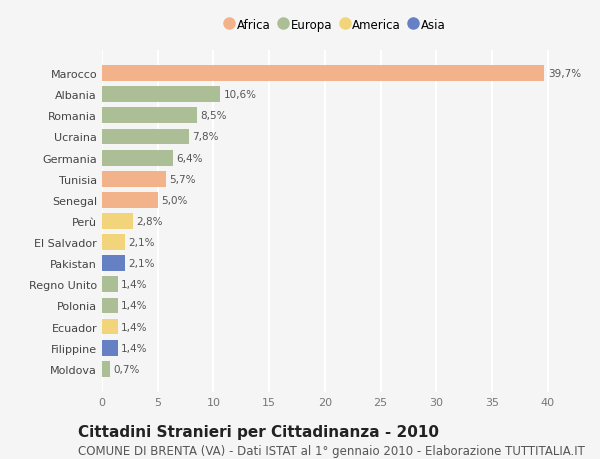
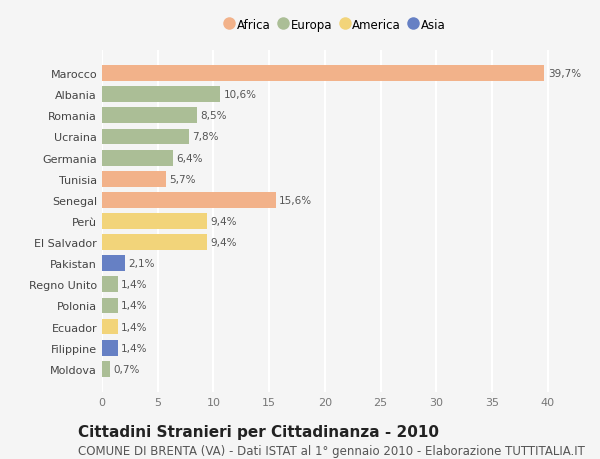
Senegal: 5,0% -> 15,6%
Perù: 2,8% -> 9,4%
El Salvador: 2,1% -> 9,4%
